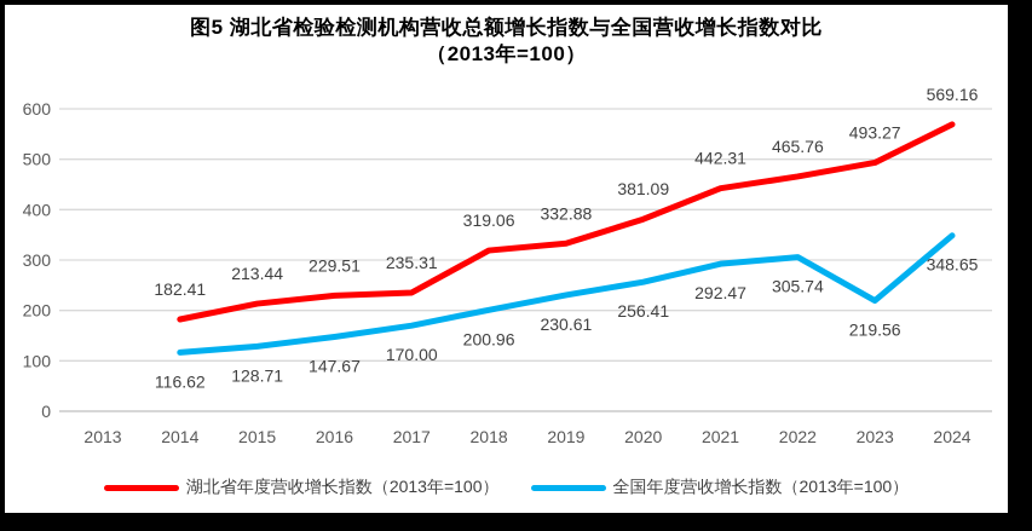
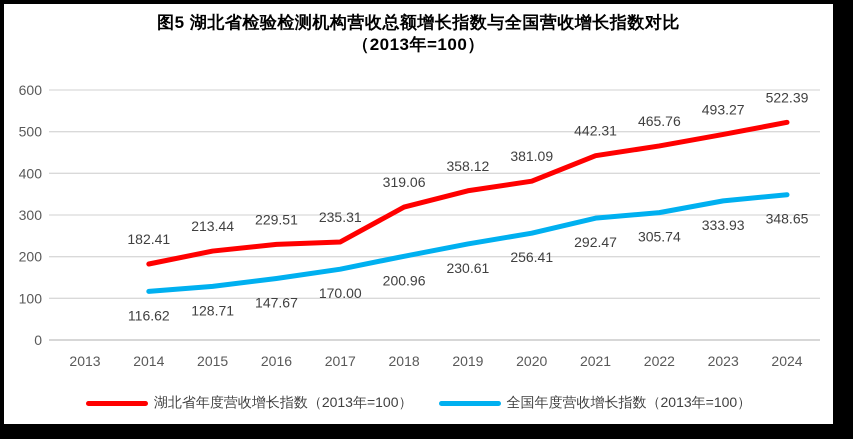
湖北省年度营收增长指数（2013年=100）/2019: 332.88 -> 358.12
全国年度营收增长指数（2013年=100）/2023: 219.56 -> 333.93
湖北省年度营收增长指数（2013年=100）/2024: 569.16 -> 522.39
